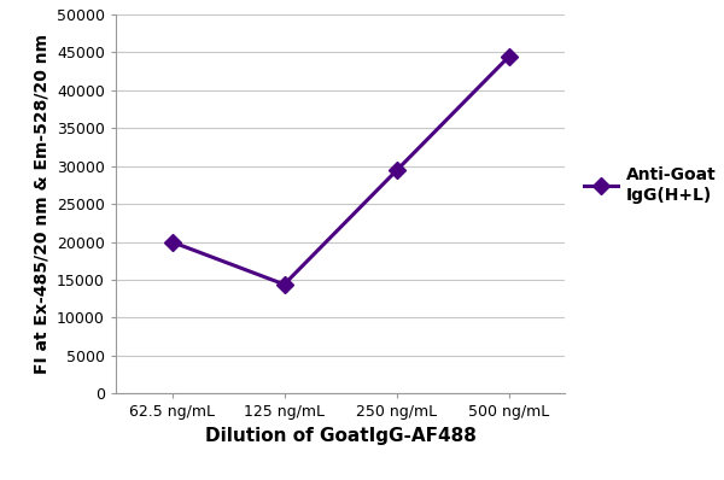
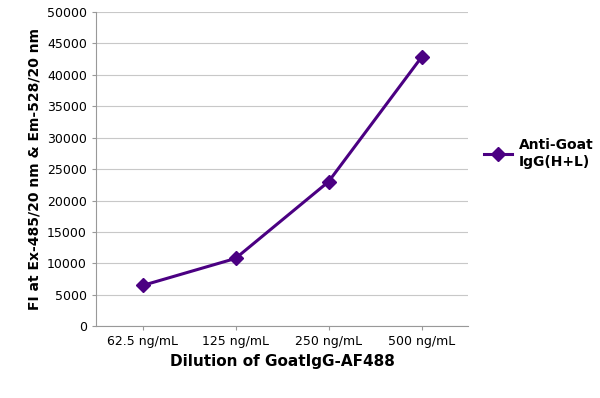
62.5 ng/mL: 20000 -> 6500
125 ng/mL: 14400 -> 10800
250 ng/mL: 29400 -> 23000
500 ng/mL: 44400 -> 42800
